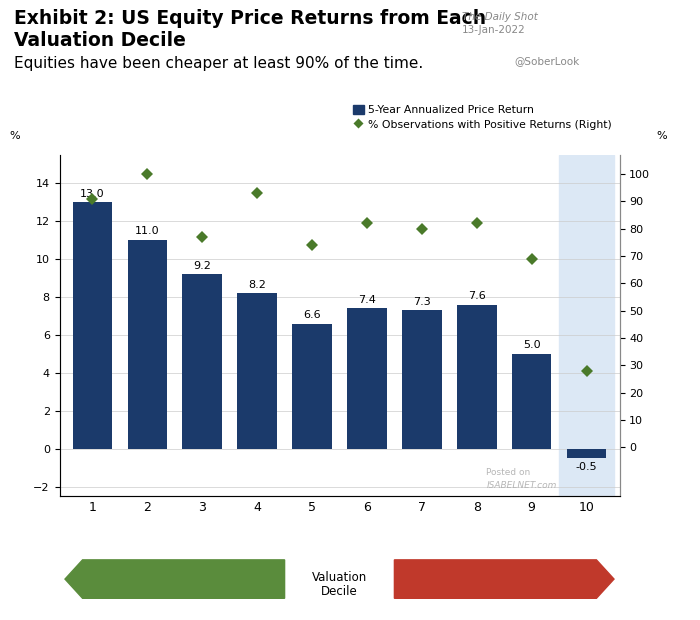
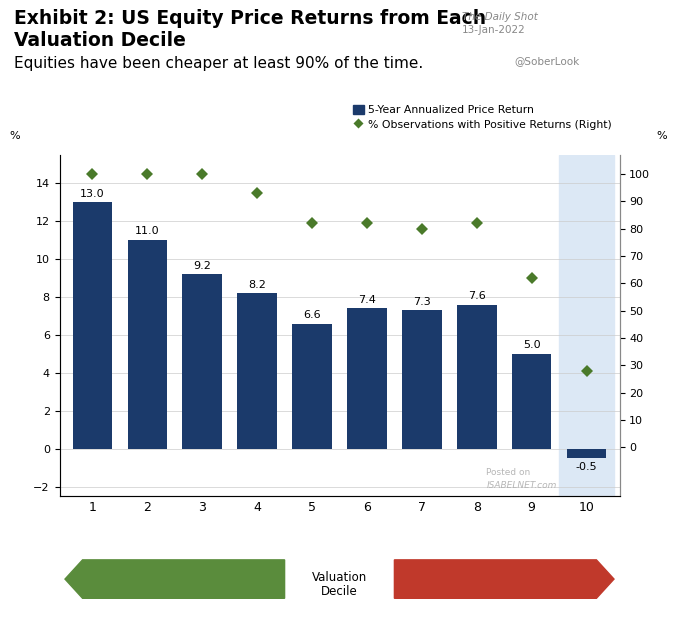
% Observations with Positive Returns (Right)/1: 91 -> 100
% Observations with Positive Returns (Right)/3: 77 -> 100
% Observations with Positive Returns (Right)/5: 74 -> 82
% Observations with Positive Returns (Right)/9: 69 -> 62
